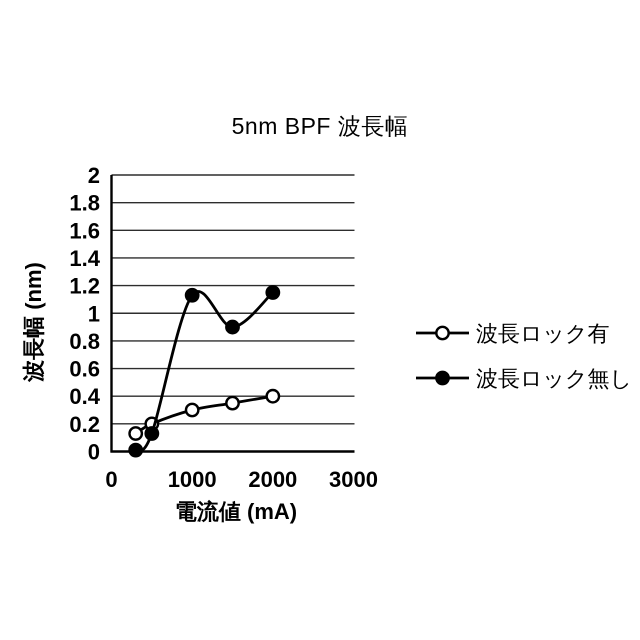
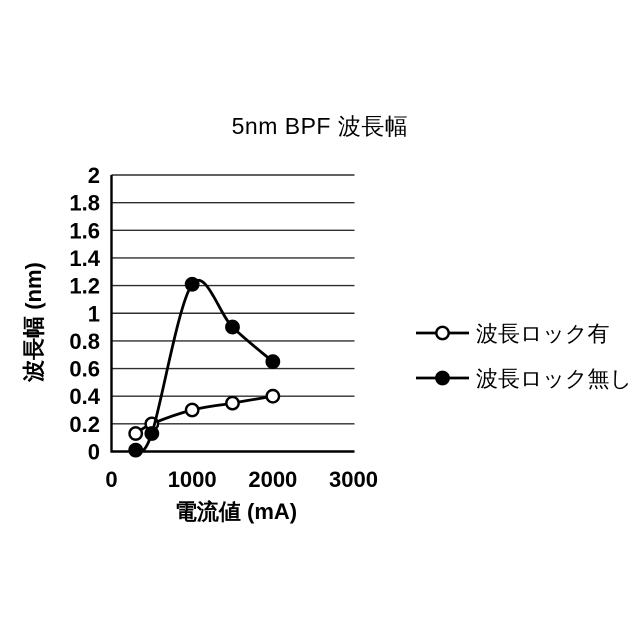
波長ロック無し/1000: 1.13 -> 1.21
波長ロック無し/2000: 1.15 -> 0.65
